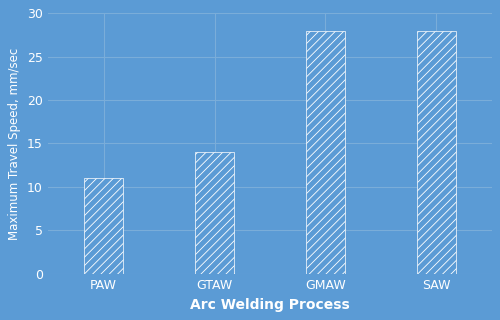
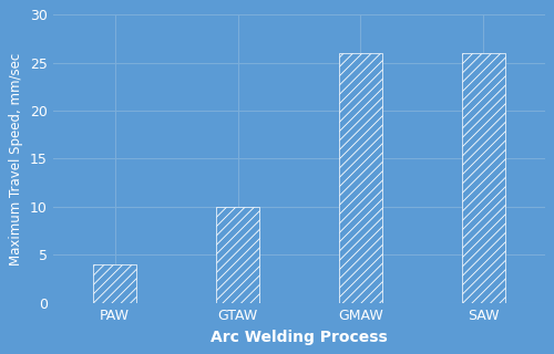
PAW: 11 -> 4
GTAW: 14 -> 10
GMAW: 28 -> 26
SAW: 28 -> 26
